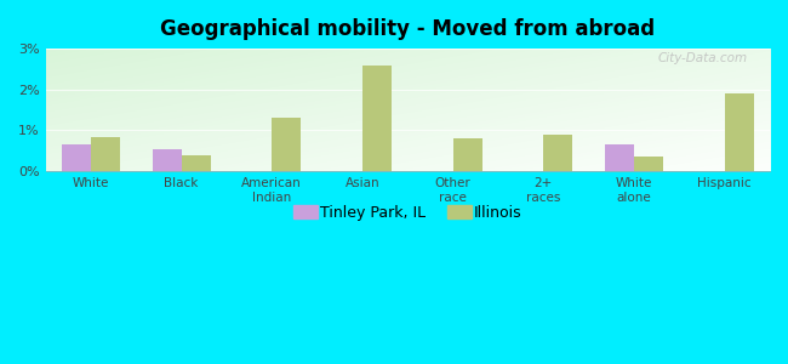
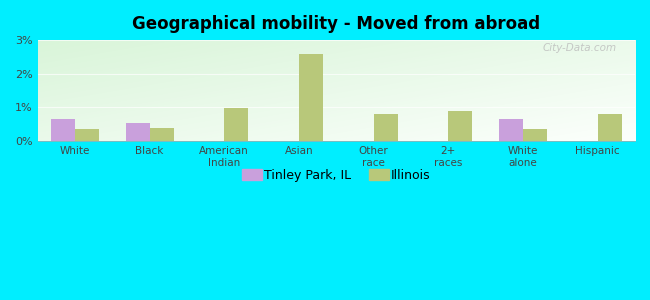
Illinois/White: 0.85% -> 0.35%
Illinois/American Indian: 1.30% -> 0.97%
Illinois/Hispanic: 1.90% -> 0.80%
